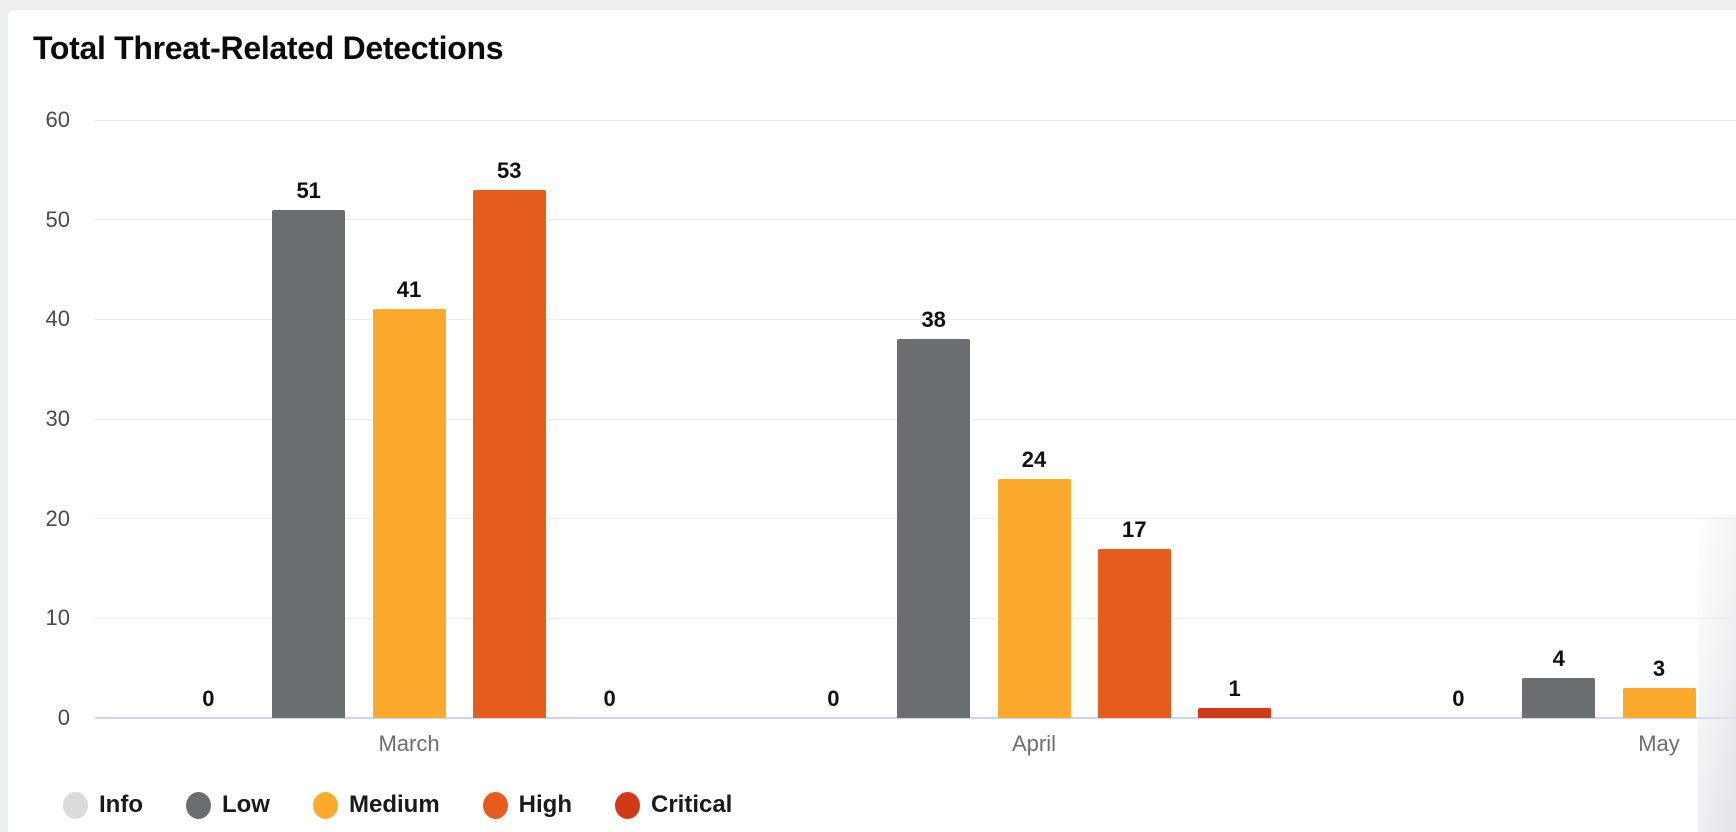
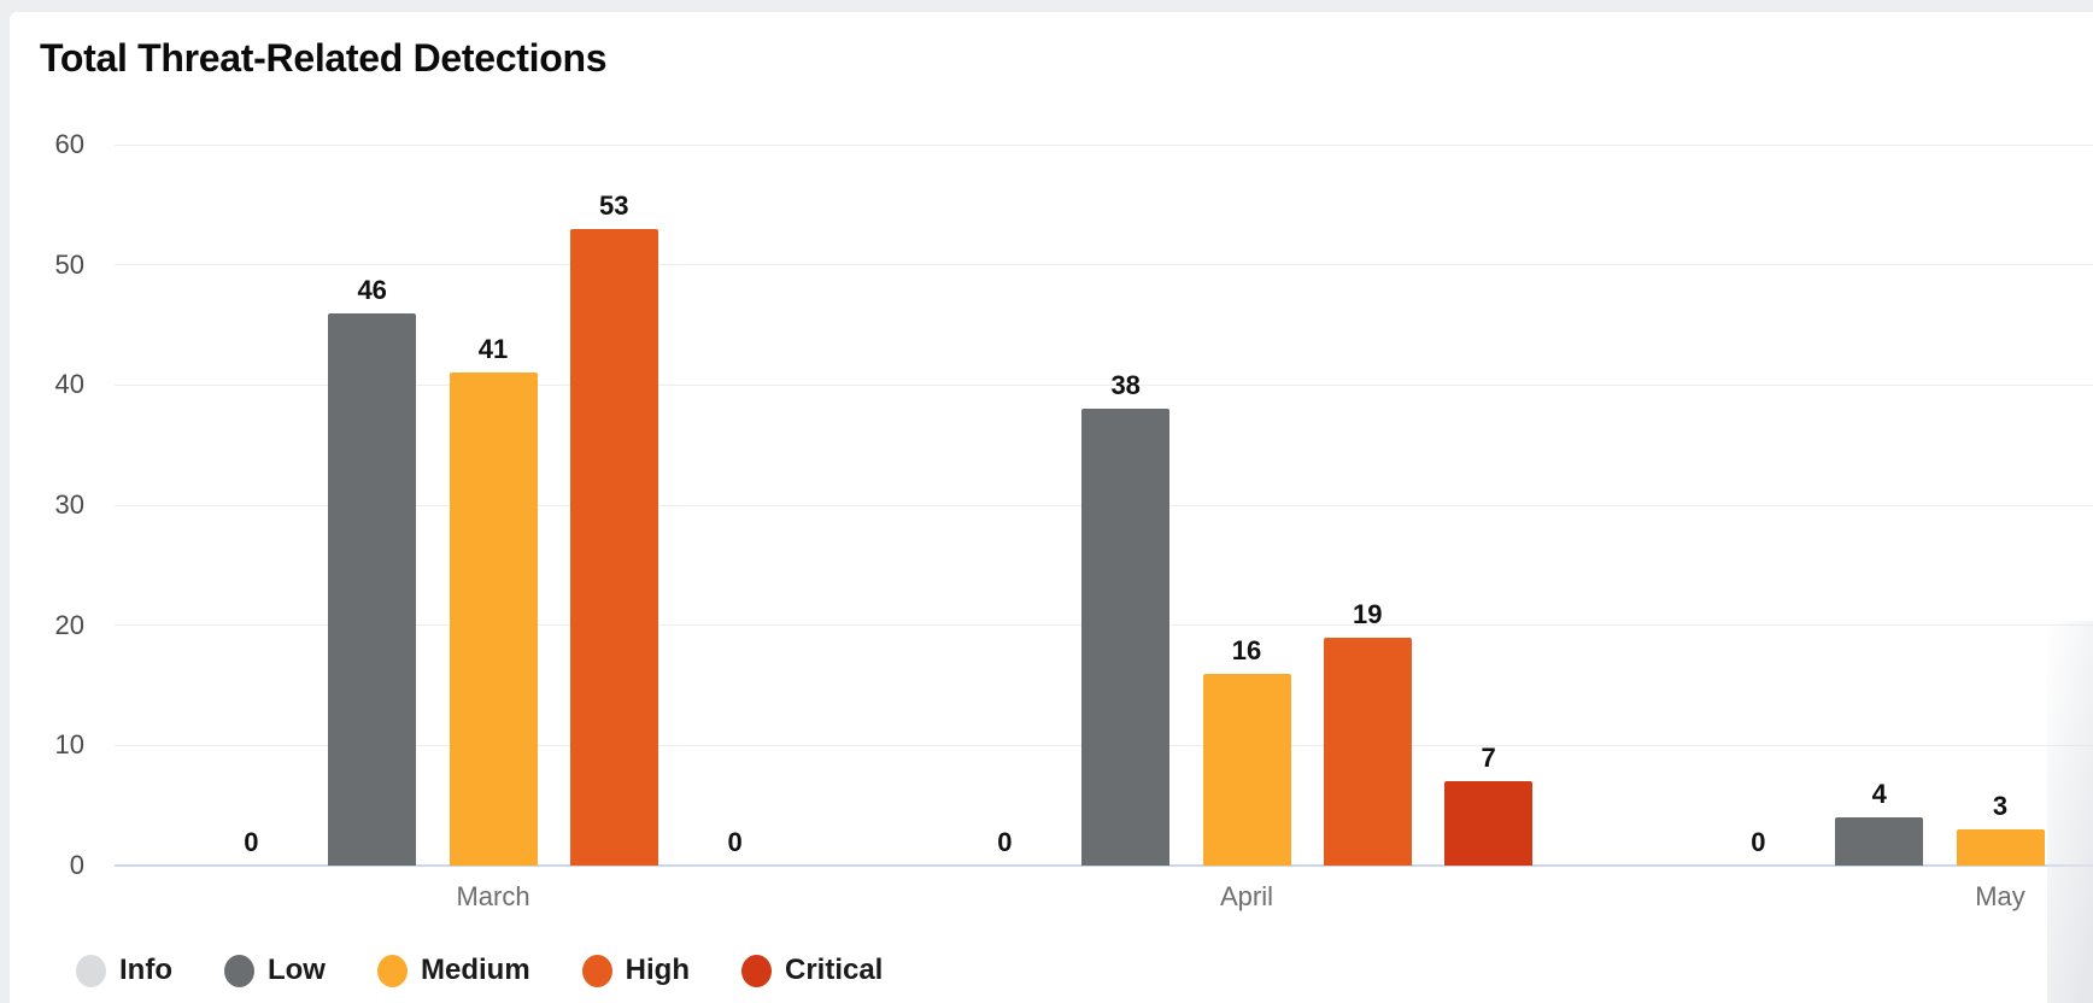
Low/March: 51 -> 46
Medium/April: 24 -> 16
High/April: 17 -> 19
Critical/April: 1 -> 7
